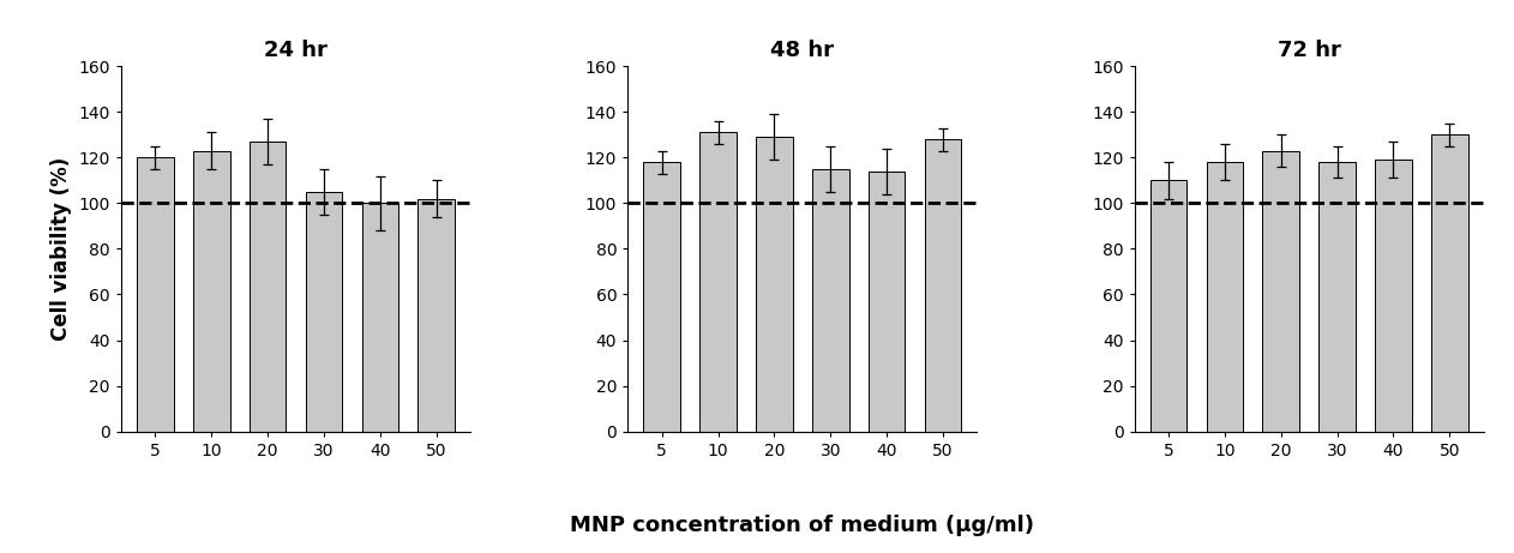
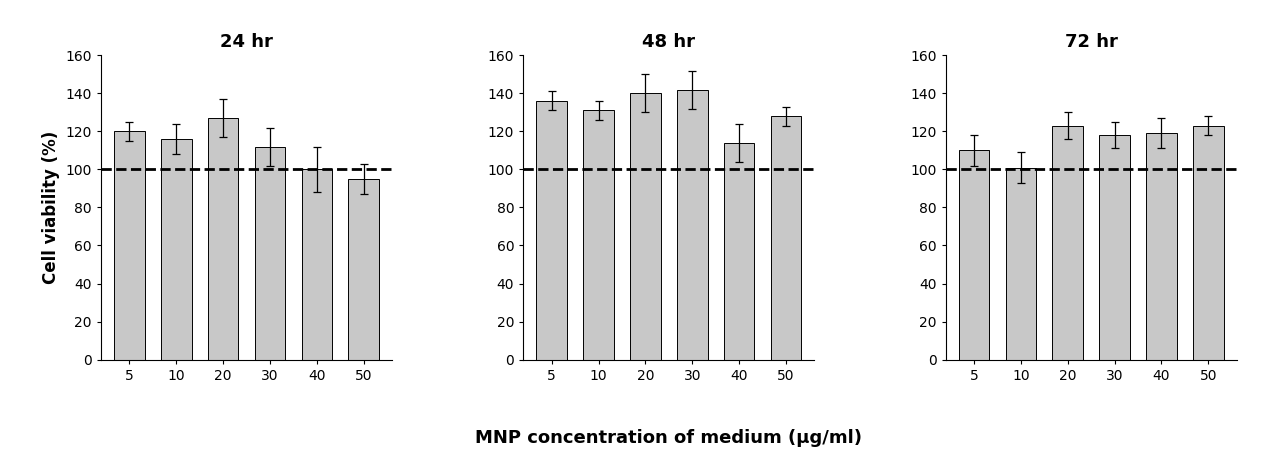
24 hr/10: 123 -> 116
24 hr/30: 105 -> 112
24 hr/50: 102 -> 95
48 hr/5: 118 -> 136
48 hr/20: 129 -> 140
48 hr/30: 115 -> 142
72 hr/10: 118 -> 101
72 hr/50: 130 -> 123
